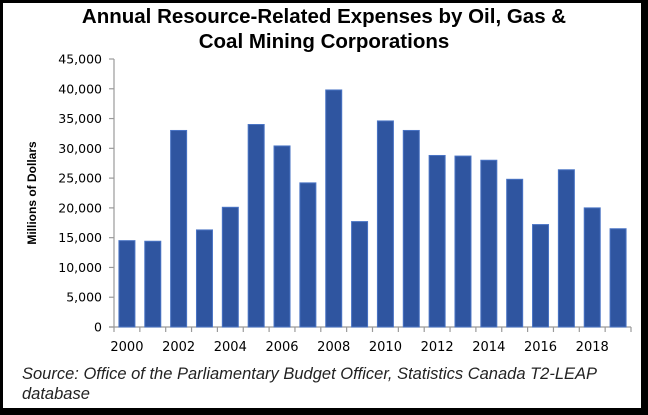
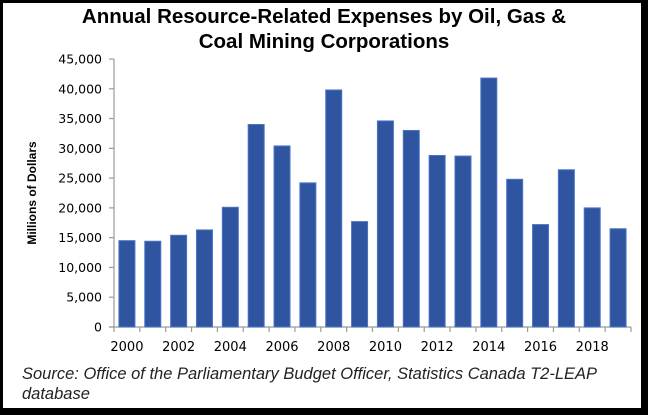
2002: 33000 -> 15000
2014: 28000 -> 42000
